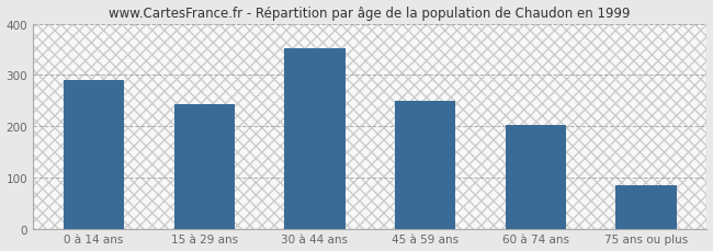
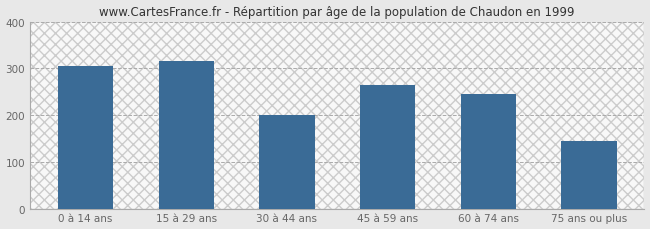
0 à 14 ans: 290 -> 305
15 à 29 ans: 243 -> 315
30 à 44 ans: 352 -> 200
45 à 59 ans: 250 -> 265
60 à 74 ans: 202 -> 245
75 ans ou plus: 85 -> 145
